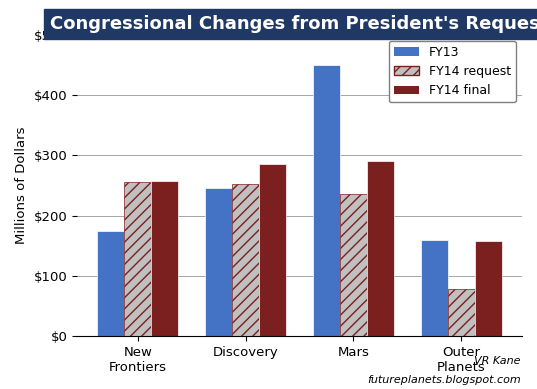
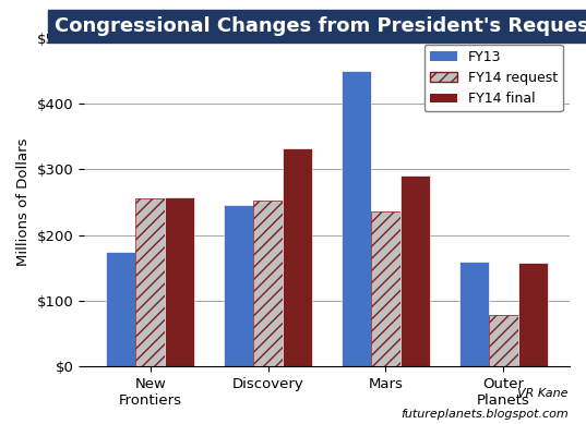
FY14 final/Discovery: $285 -> $332
